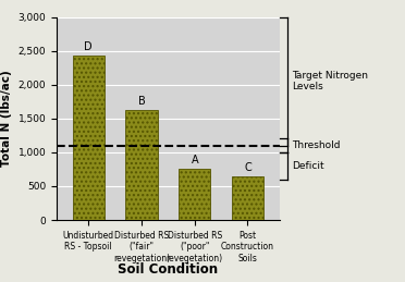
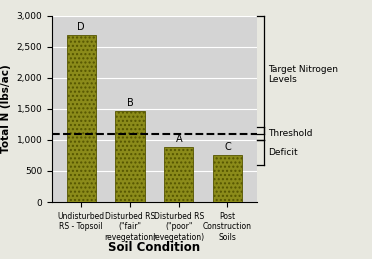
Undisturbed RS - Topsoil: 2,430 -> 2,680
Disturbed RS ("fair" revegetation): 1,620 -> 1,460
Disturbed RS ("poor" revegetation): 750 -> 880
Post Construction Soils: 650 -> 760
